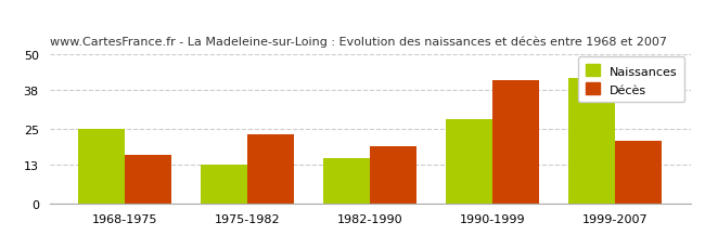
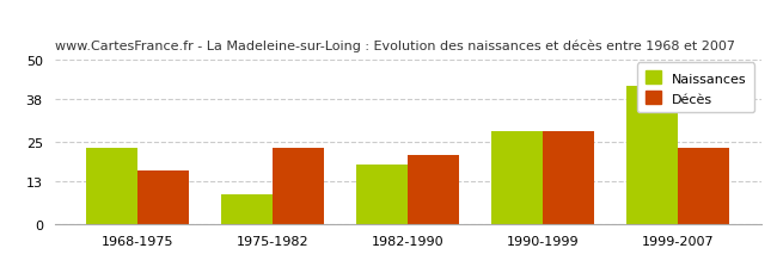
Naissances/1968-1975: 25 -> 23
Naissances/1975-1982: 13 -> 9
Naissances/1982-1990: 15 -> 18
Décès/1982-1990: 19 -> 21
Décès/1990-1999: 41 -> 28
Décès/1999-2007: 21 -> 23
